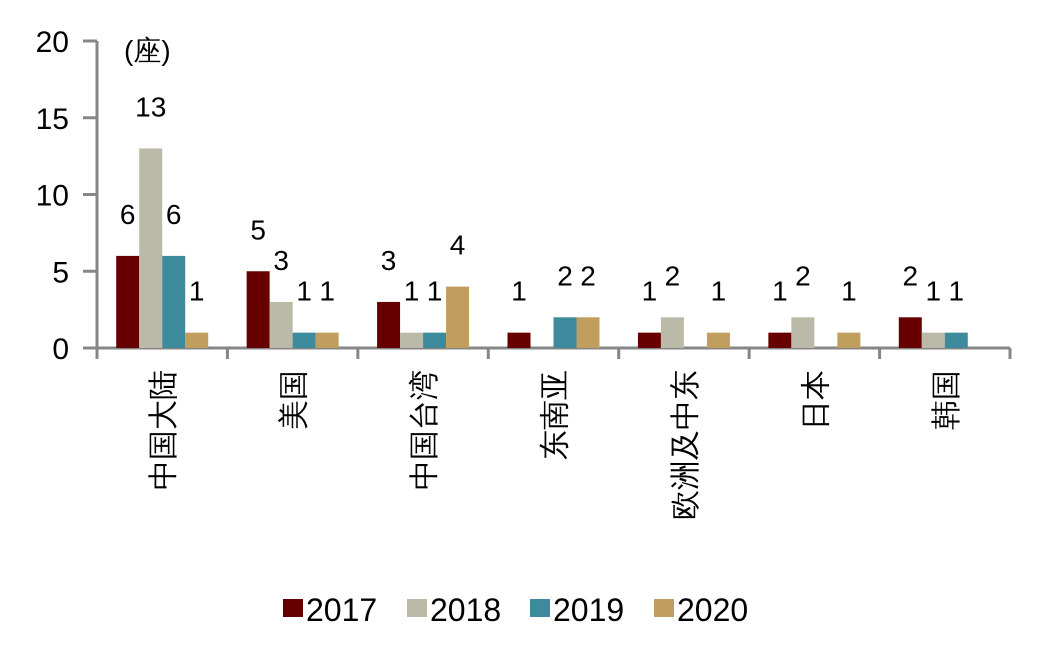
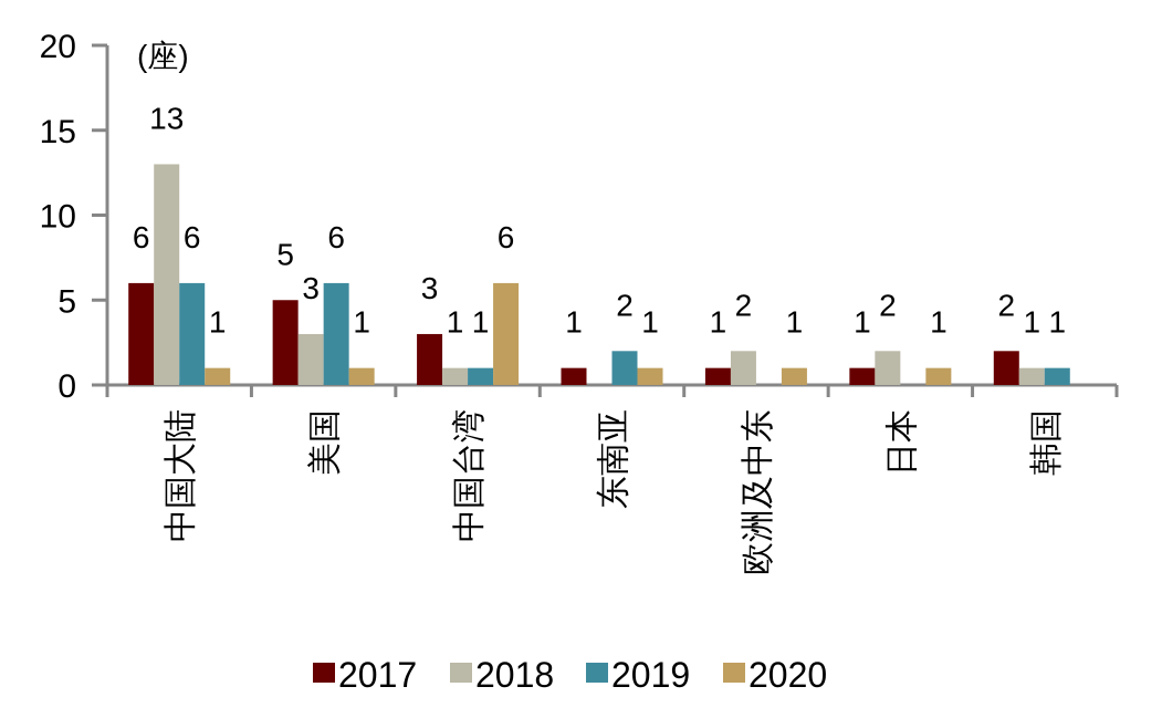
2019/美国: 1 -> 6
2020/中国台湾: 4 -> 6
2020/东南亚: 2 -> 1
